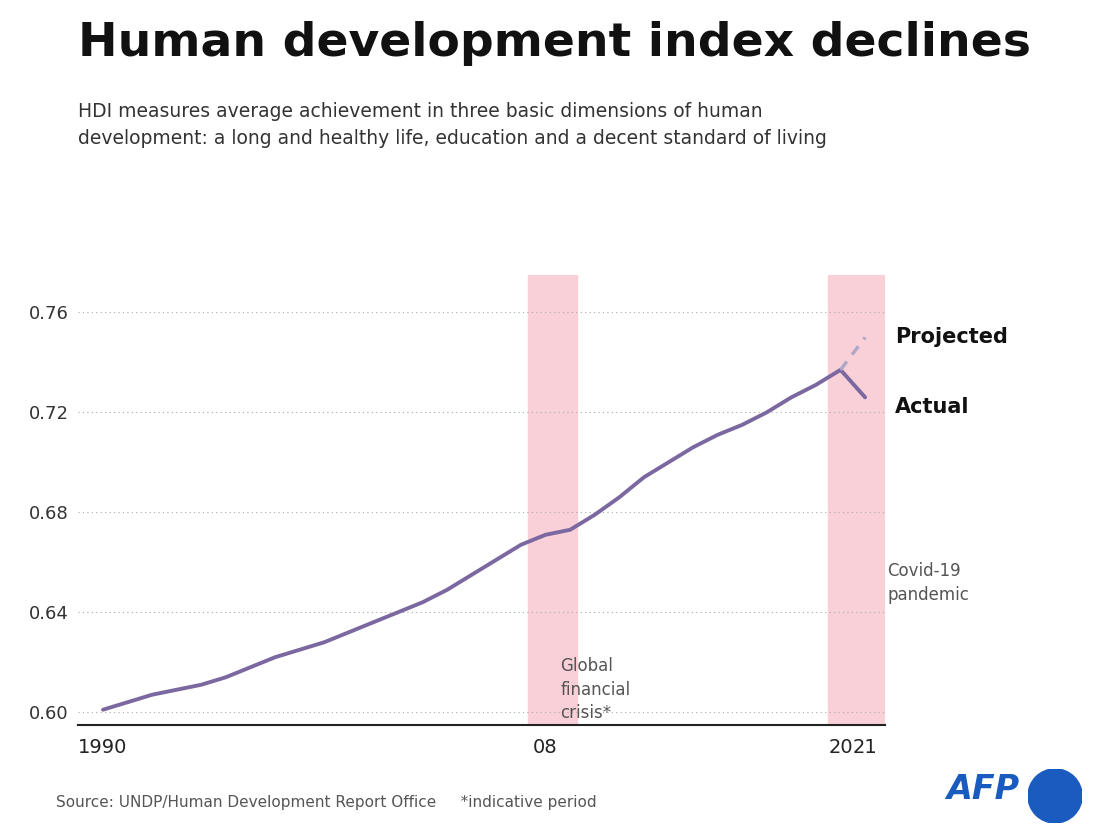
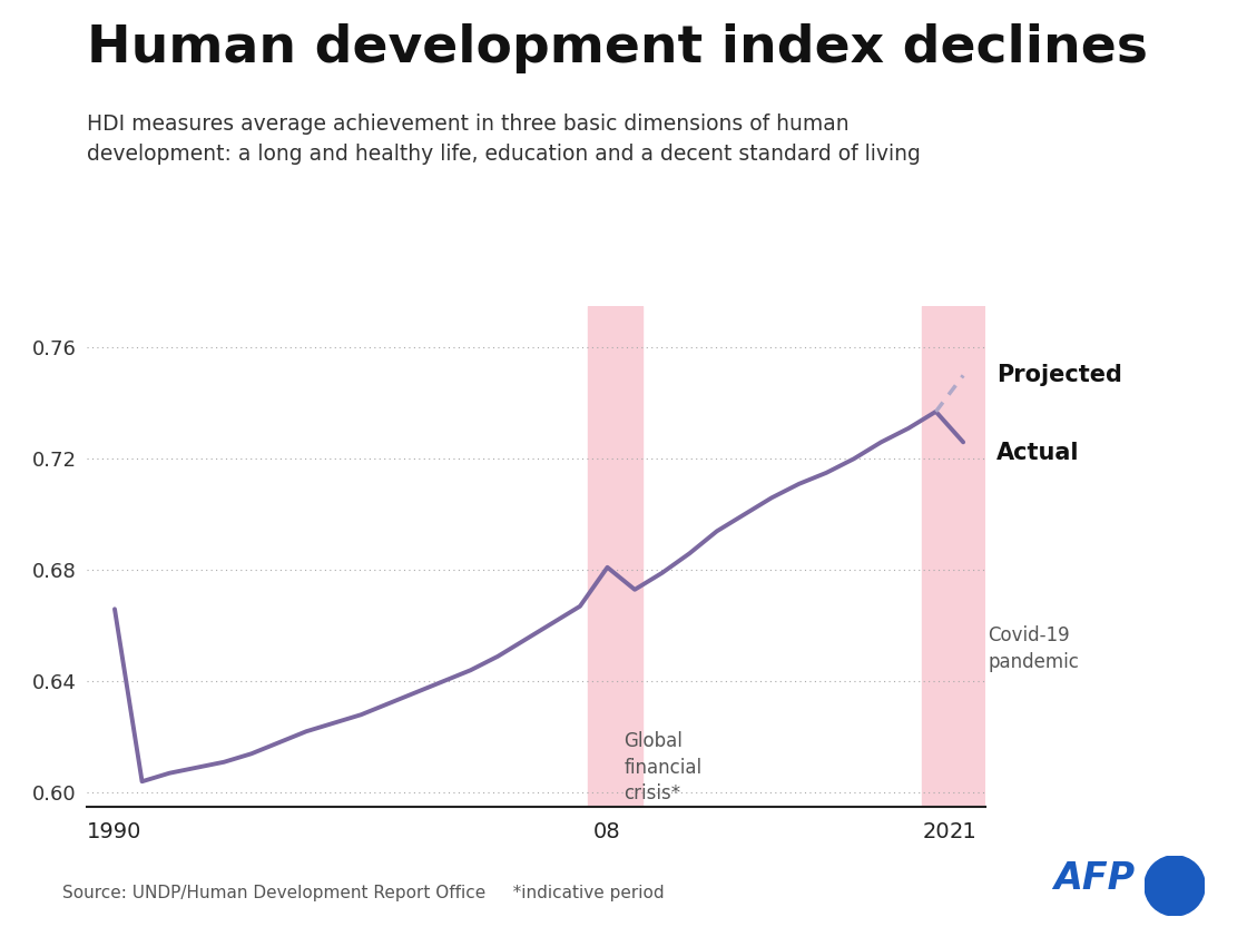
1990: 0.601 -> 0.666
08: 0.671 -> 0.681
